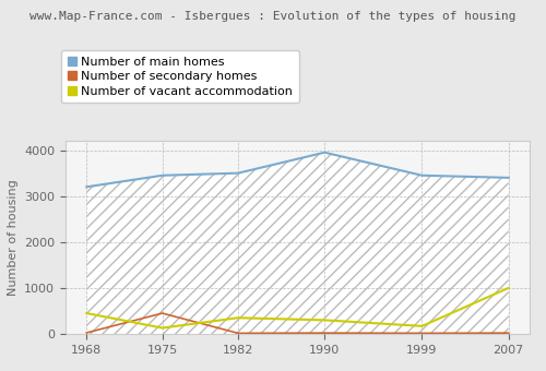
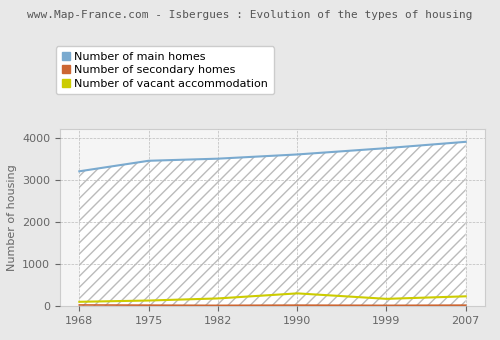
Number of vacant accommodation/1968: 450 -> 100
Number of secondary homes/1975: 450 -> 20
Number of vacant accommodation/1982: 350 -> 180
Number of main homes/1990: 3950 -> 3600
Number of main homes/1999: 3450 -> 3750
Number of main homes/2007: 3400 -> 3900
Number of vacant accommodation/2007: 1000 -> 230
